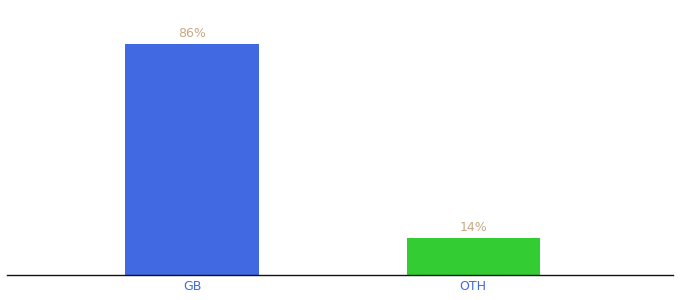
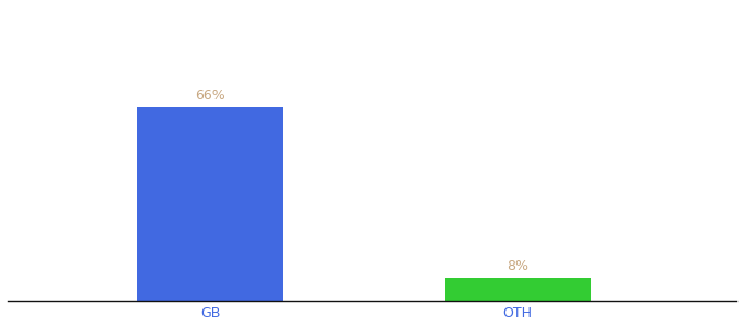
GB: 86% -> 66%
OTH: 14% -> 8%
